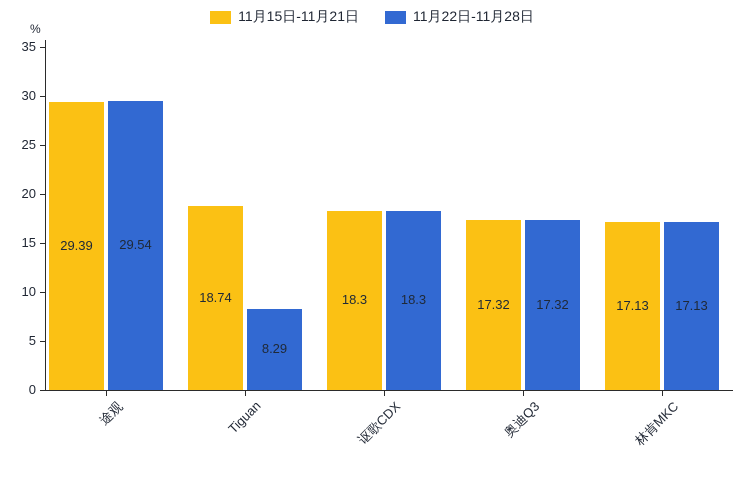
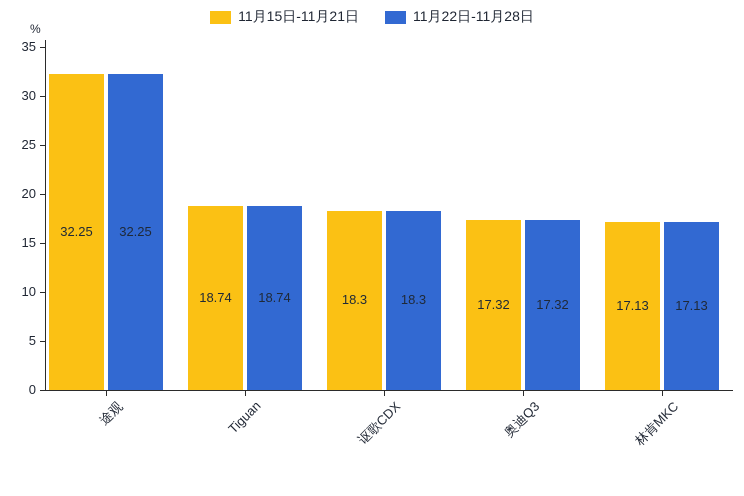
11月15日-11月21日/途观: 29.39 -> 32.25
11月22日-11月28日/途观: 29.54 -> 32.25
11月22日-11月28日/Tiguan: 8.29 -> 18.74
